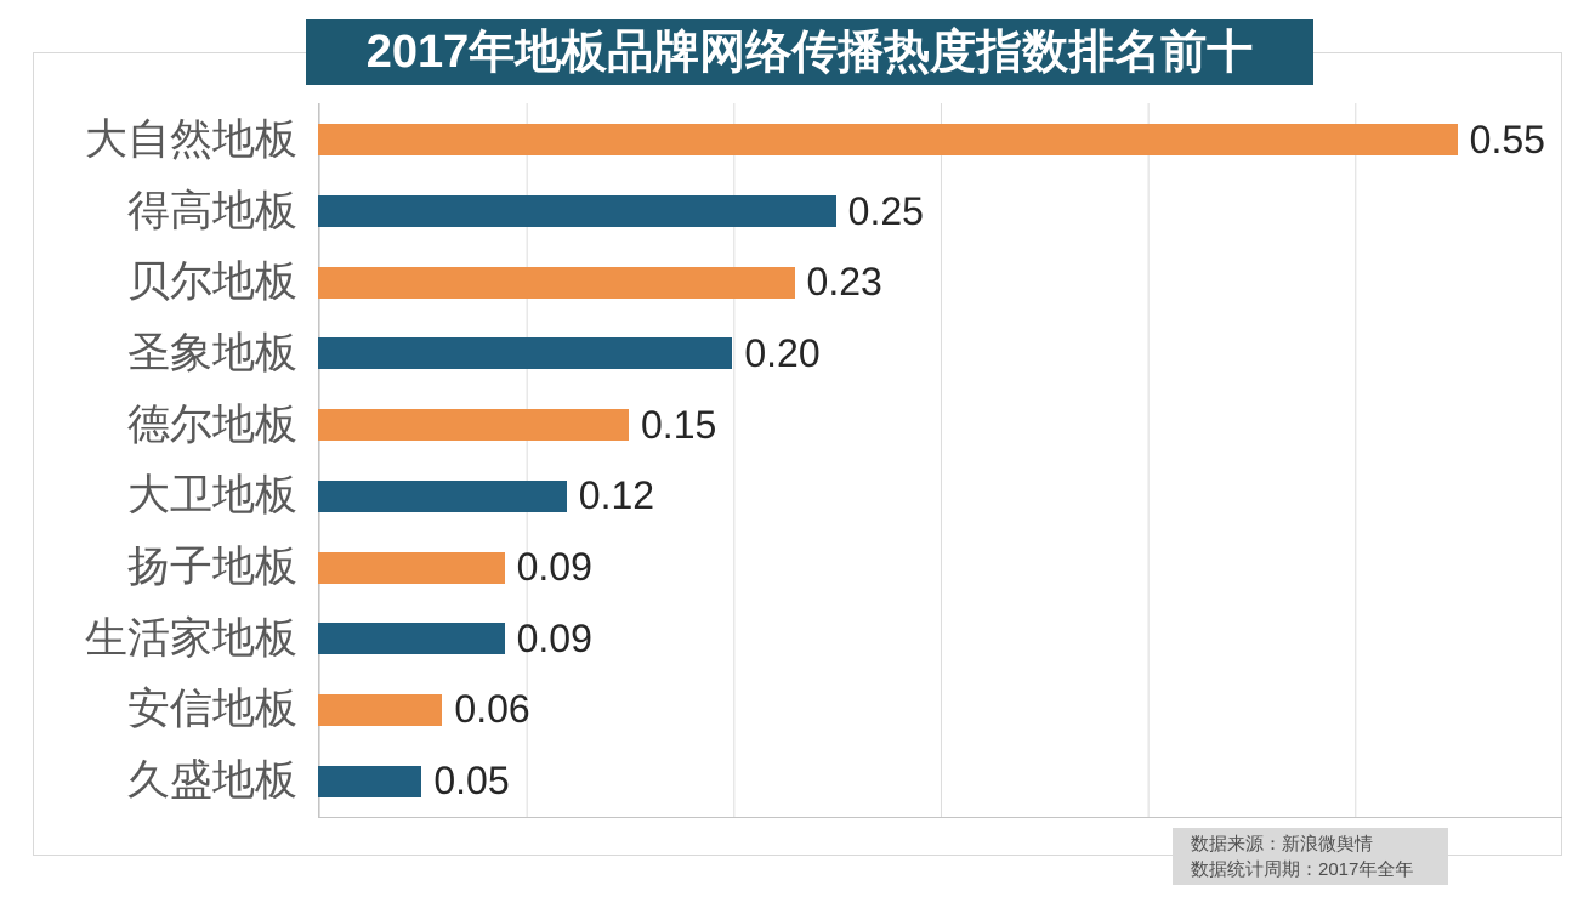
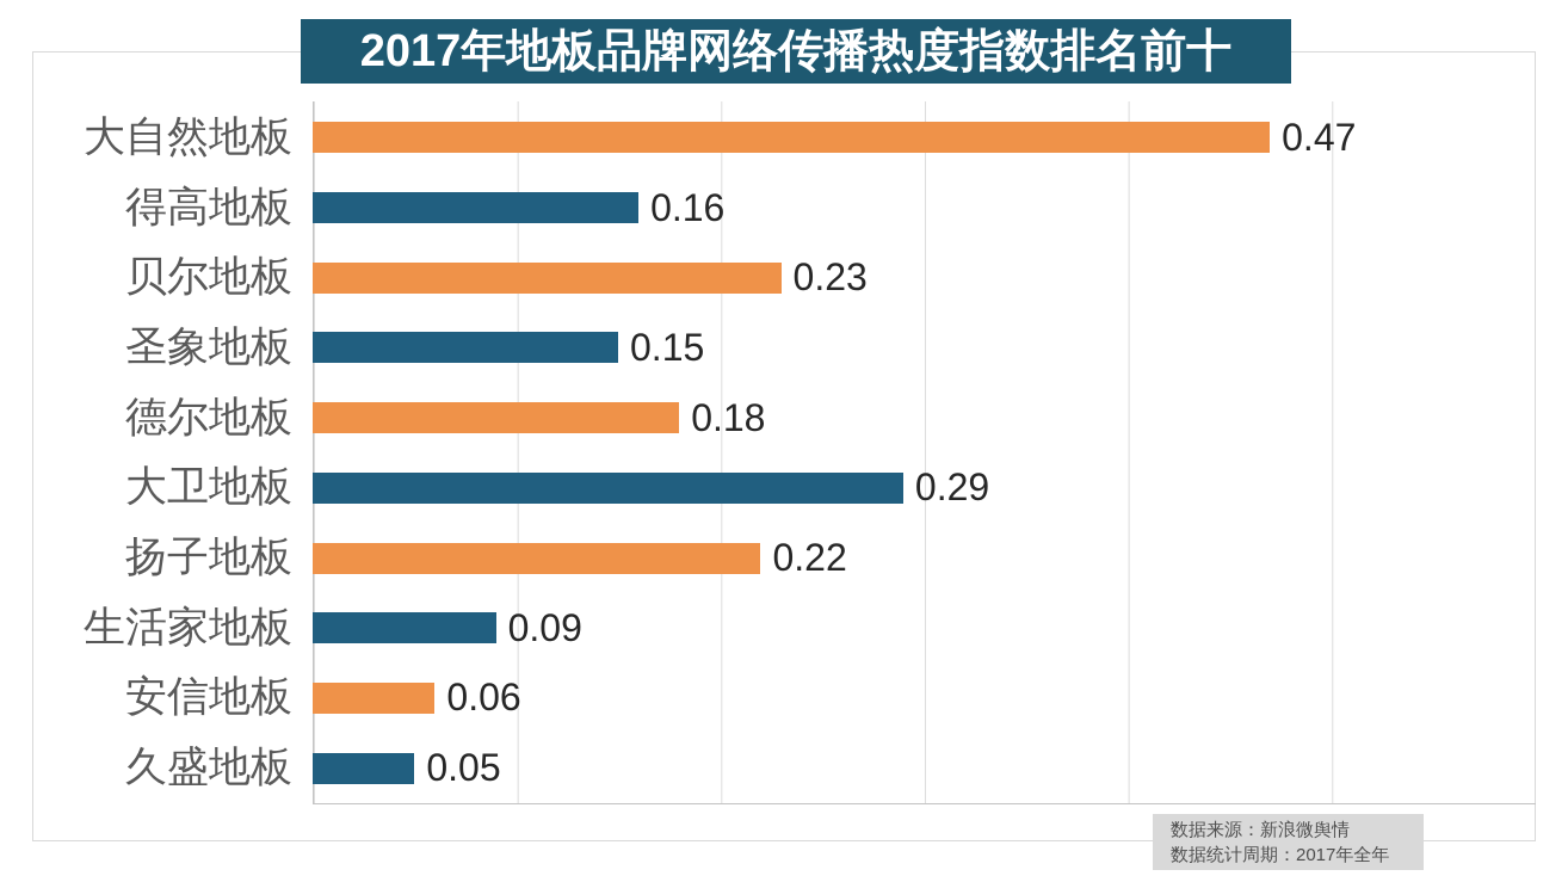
大自然地板: 0.55 -> 0.47
得高地板: 0.25 -> 0.16
圣象地板: 0.20 -> 0.15
德尔地板: 0.15 -> 0.18
大卫地板: 0.12 -> 0.29
扬子地板: 0.09 -> 0.22
